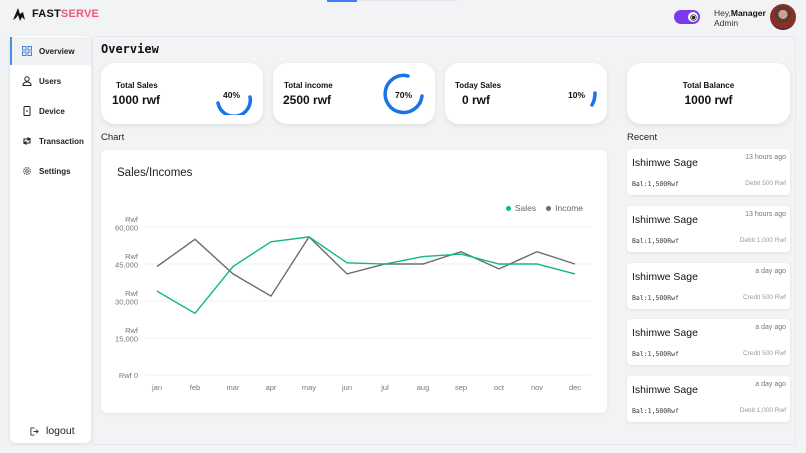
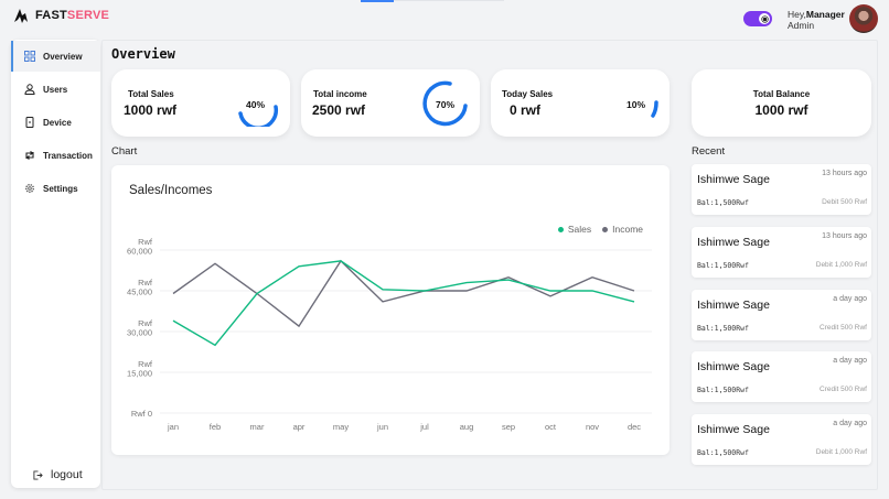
Income/mar: 41000 -> 44000
